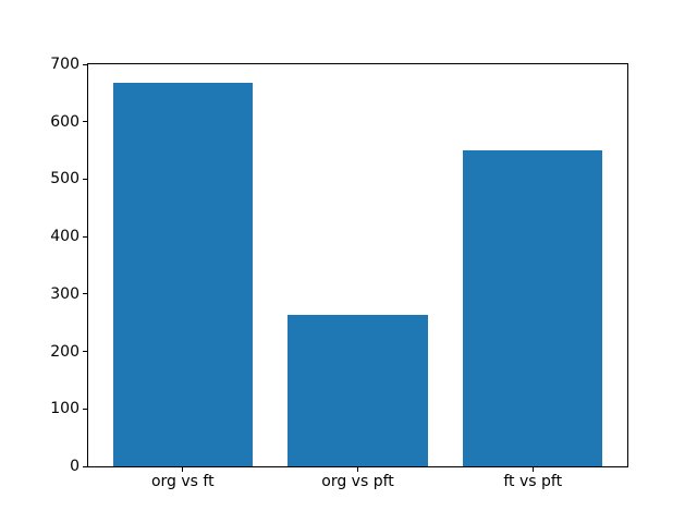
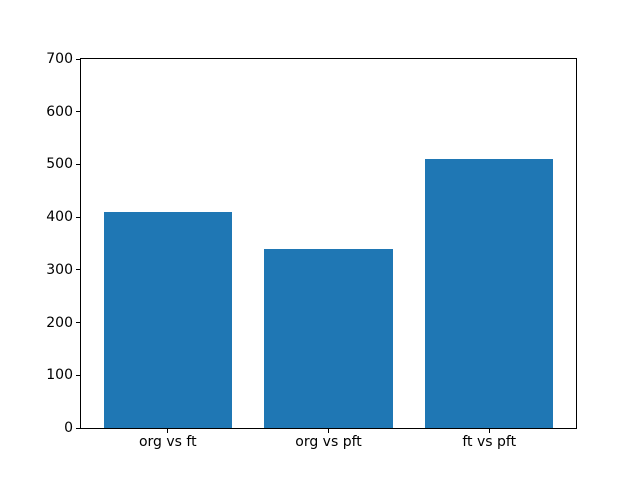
org vs ft: 670 -> 410
org vs pft: 260 -> 340
ft vs pft: 550 -> 510
